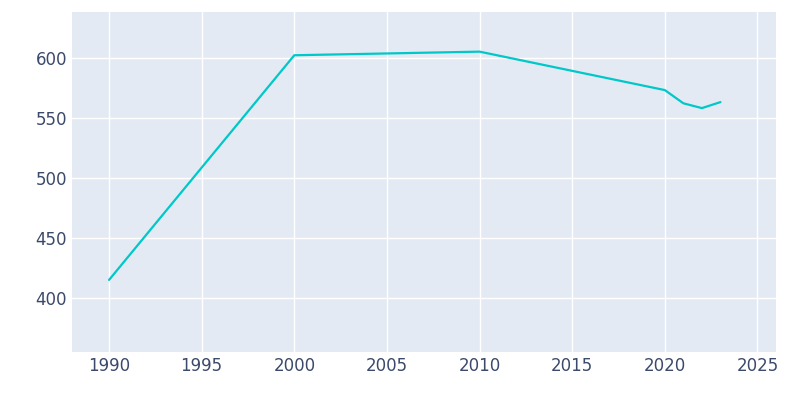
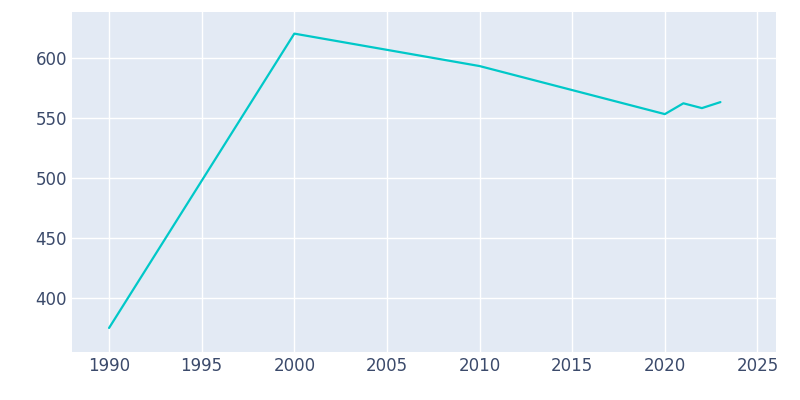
1990: 415 -> 375
2000: 602 -> 620
2010: 605 -> 593
2020: 573 -> 553
